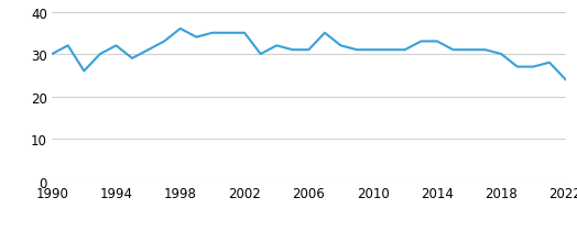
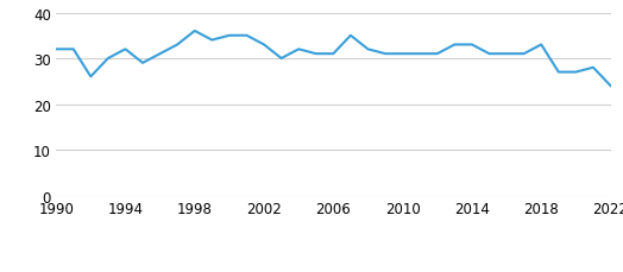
1990: 30 -> 32
2002: 35 -> 33
2018: 30 -> 33
